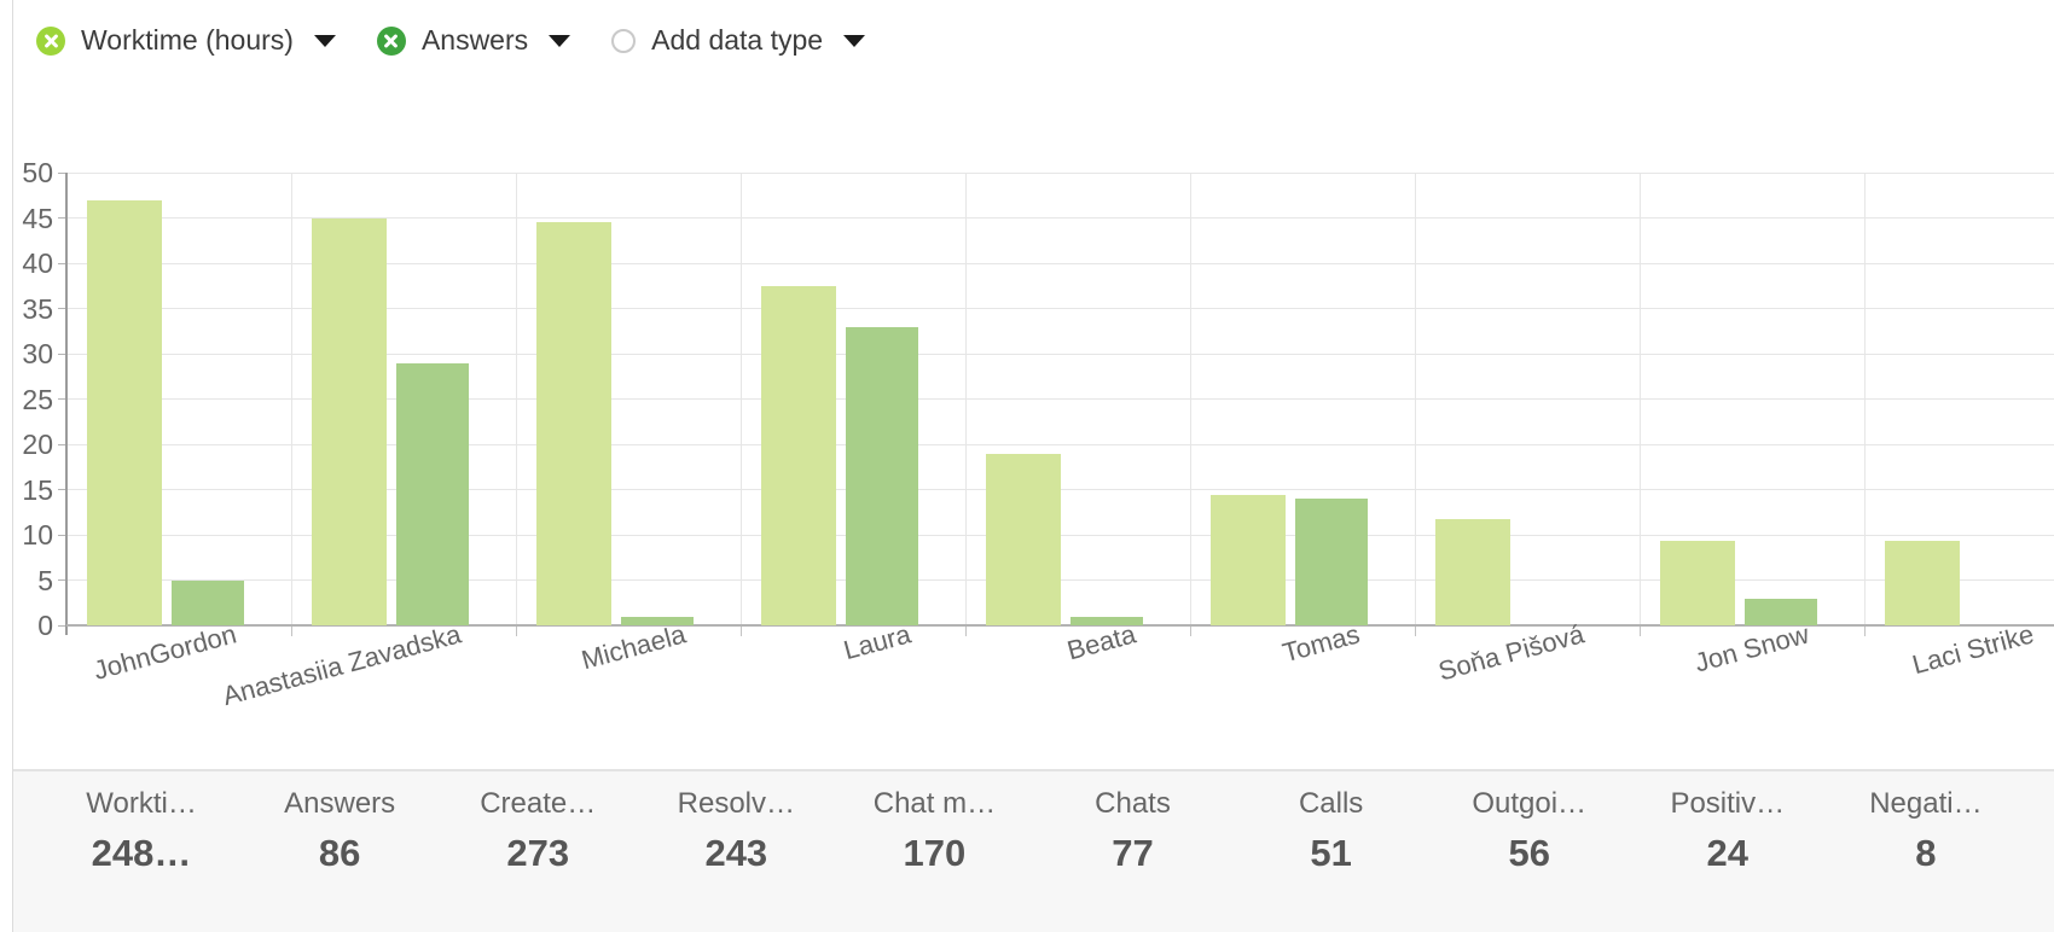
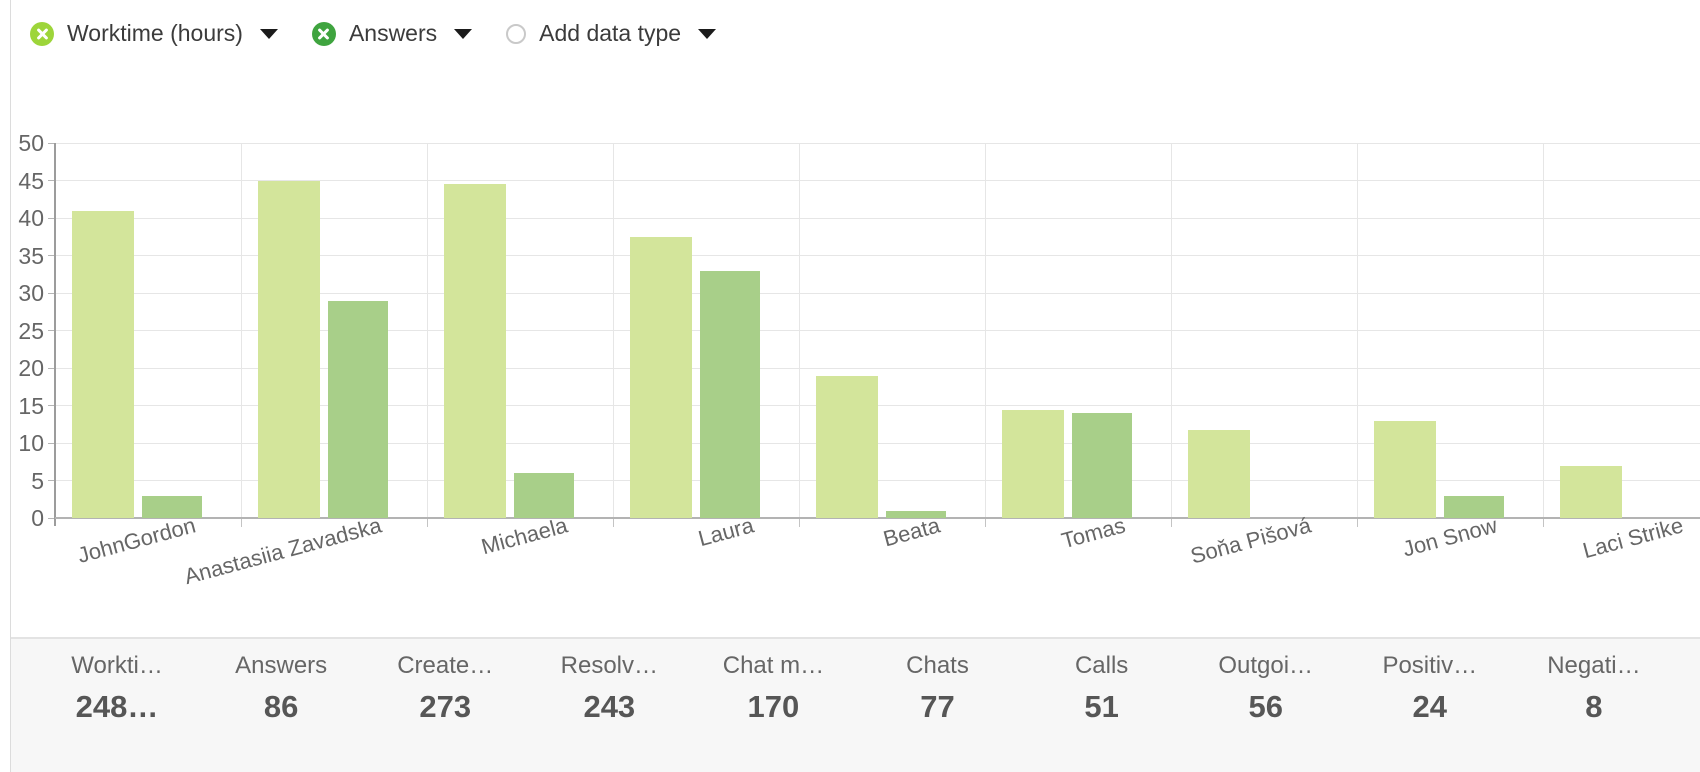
Worktime (hours)/JohnGordon: 47 -> 41
Answers/JohnGordon: 5 -> 3
Answers/Michaela: 1 -> 6
Worktime (hours)/Jon Snow: 9 -> 13
Worktime (hours)/Laci Strike: 9 -> 7
